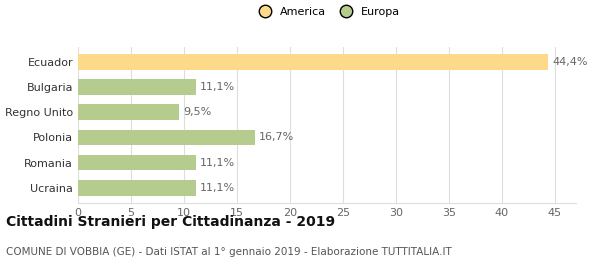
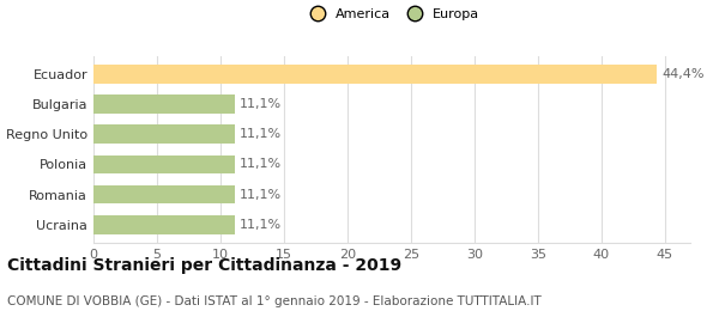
Regno Unito: 9,5% -> 11,1%
Polonia: 16,7% -> 11,1%
